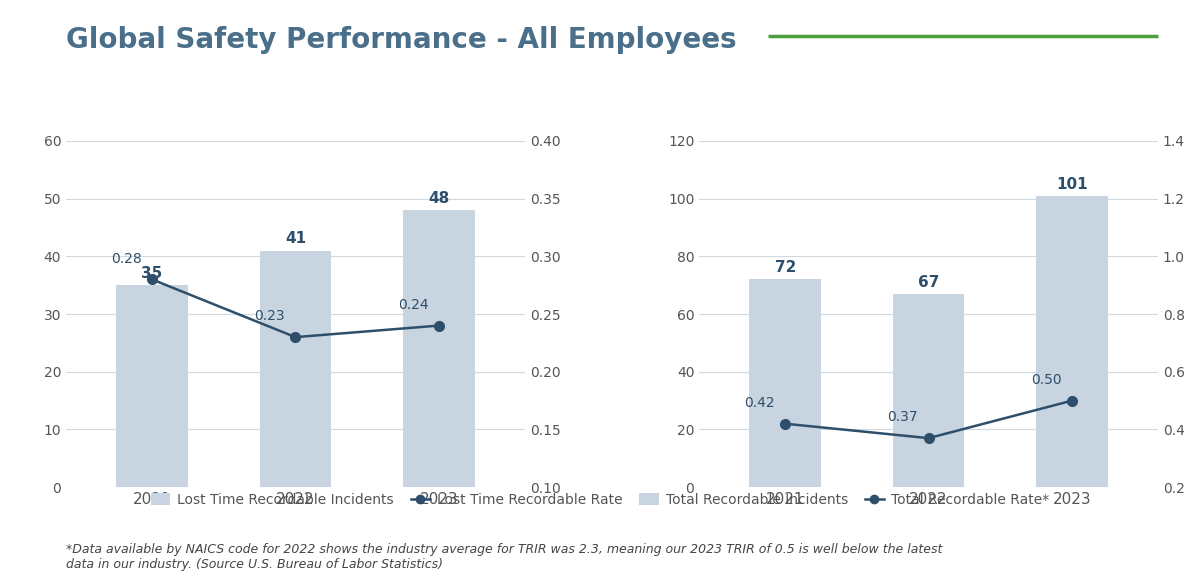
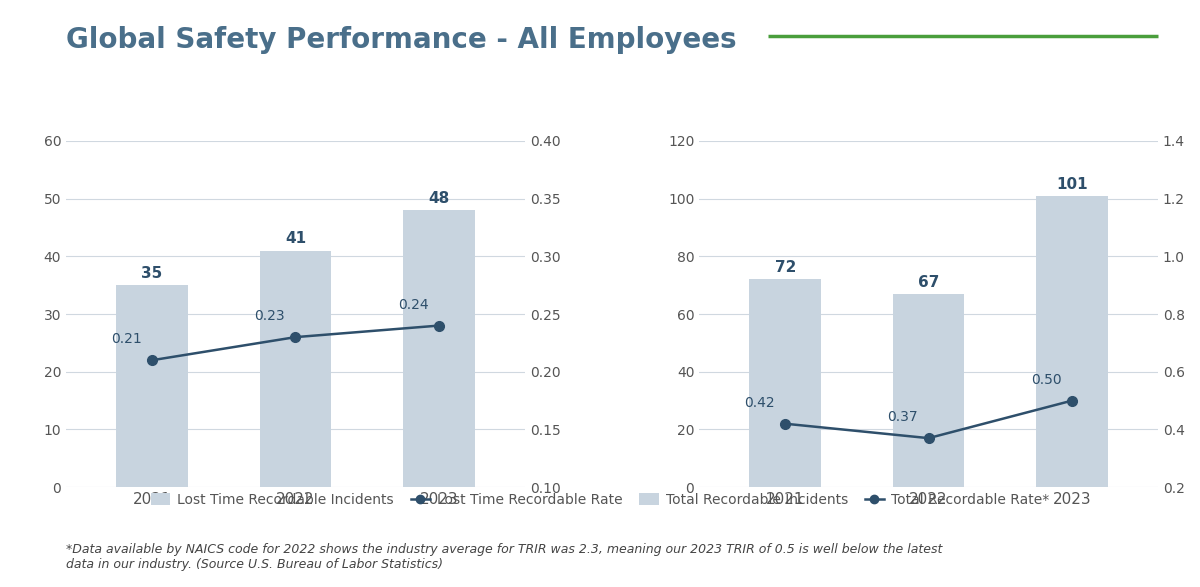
Lost Time Recordable Rate/2021: 0.28 -> 0.21
